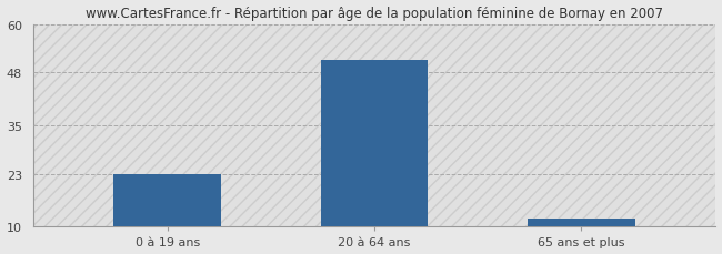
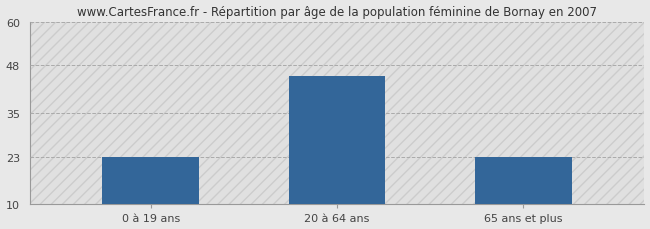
20 à 64 ans: 51 -> 45
65 ans et plus: 12 -> 23
